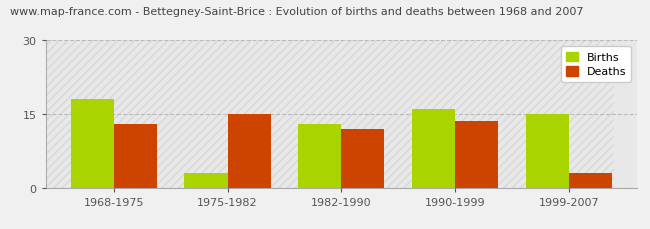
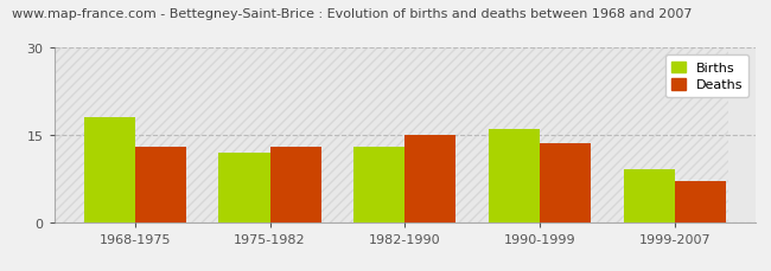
Births/1975-1982: 3 -> 12
Deaths/1975-1982: 15.0 -> 13.0
Deaths/1982-1990: 12.0 -> 15.0
Births/1999-2007: 15 -> 9
Deaths/1999-2007: 3.0 -> 7.0
